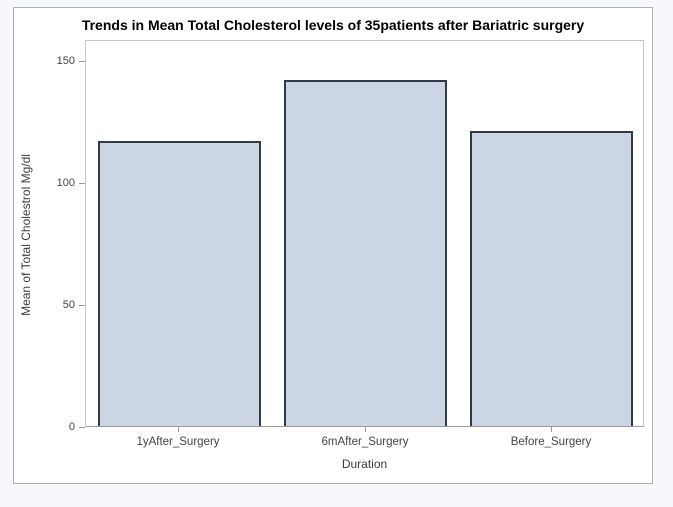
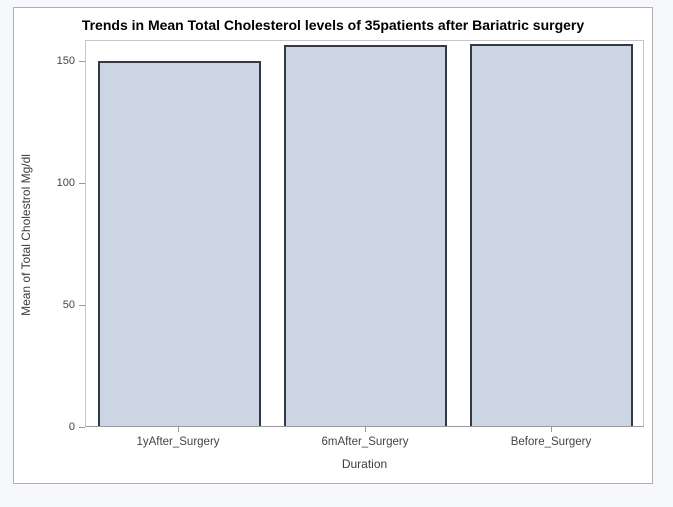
1yAfter_Surgery: 117 -> 149
6mAfter_Surgery: 142 -> 156
Before_Surgery: 121 -> 156
